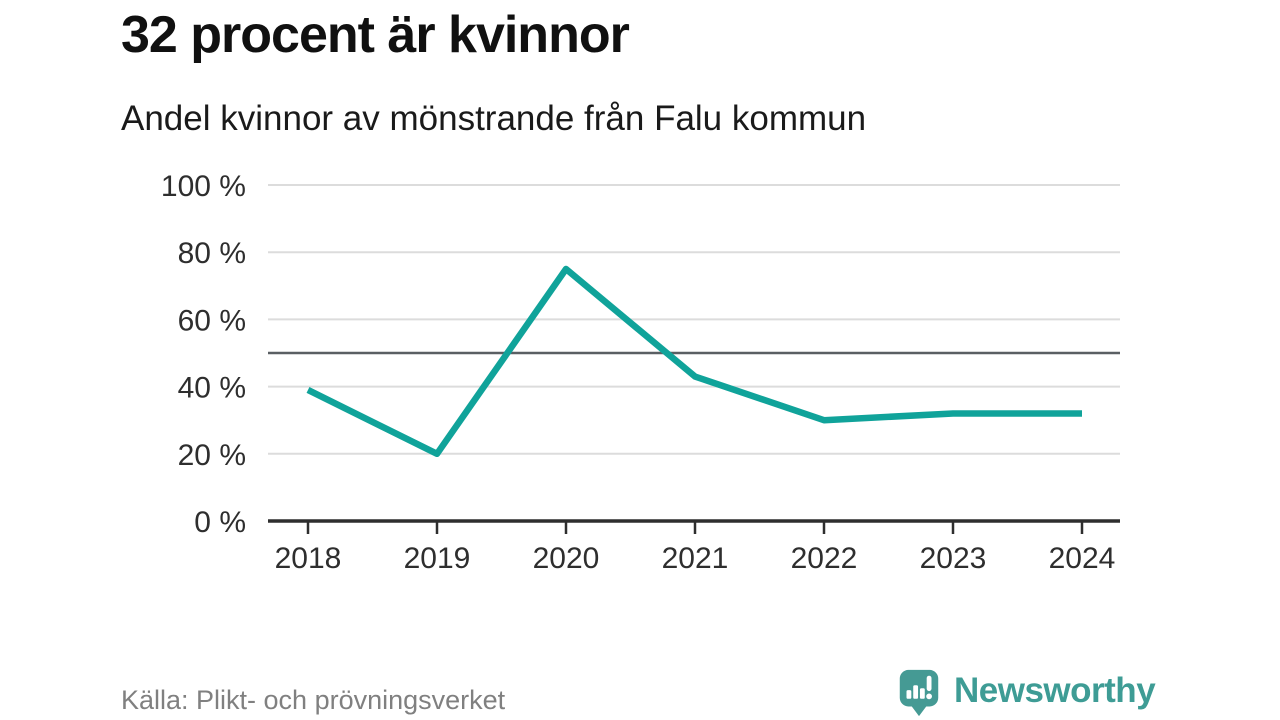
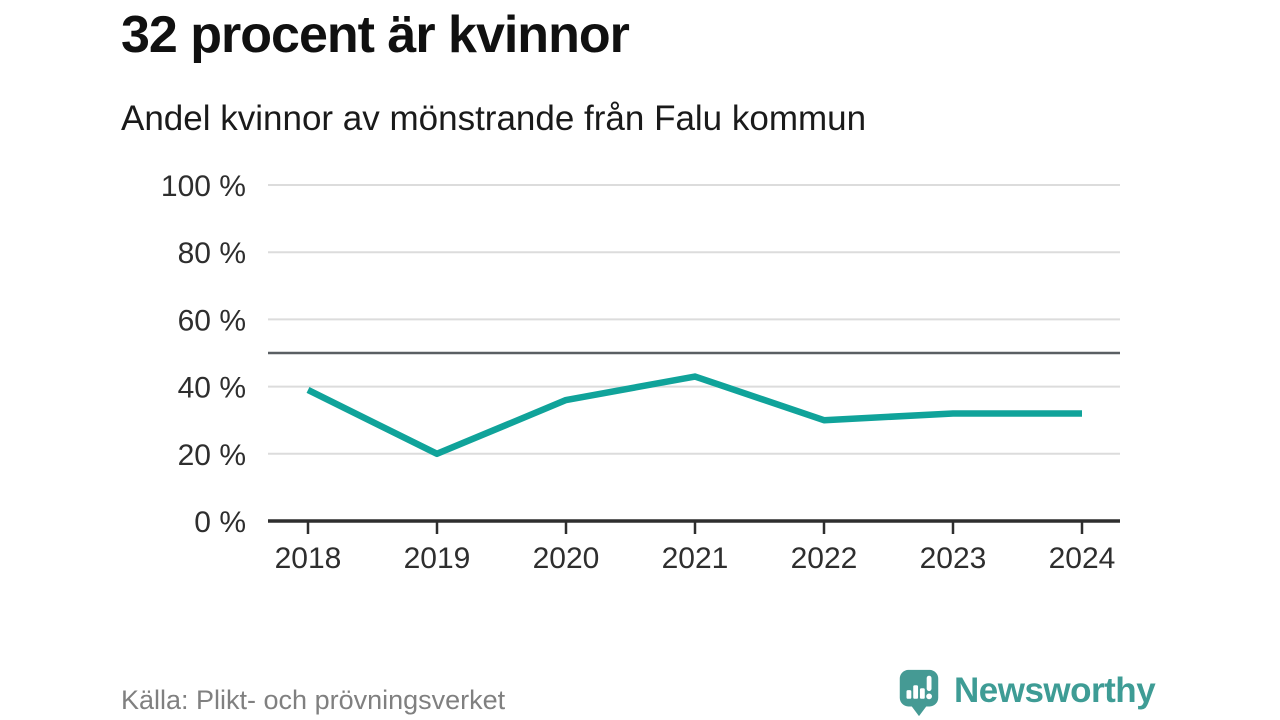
2020: 75% -> 36%
